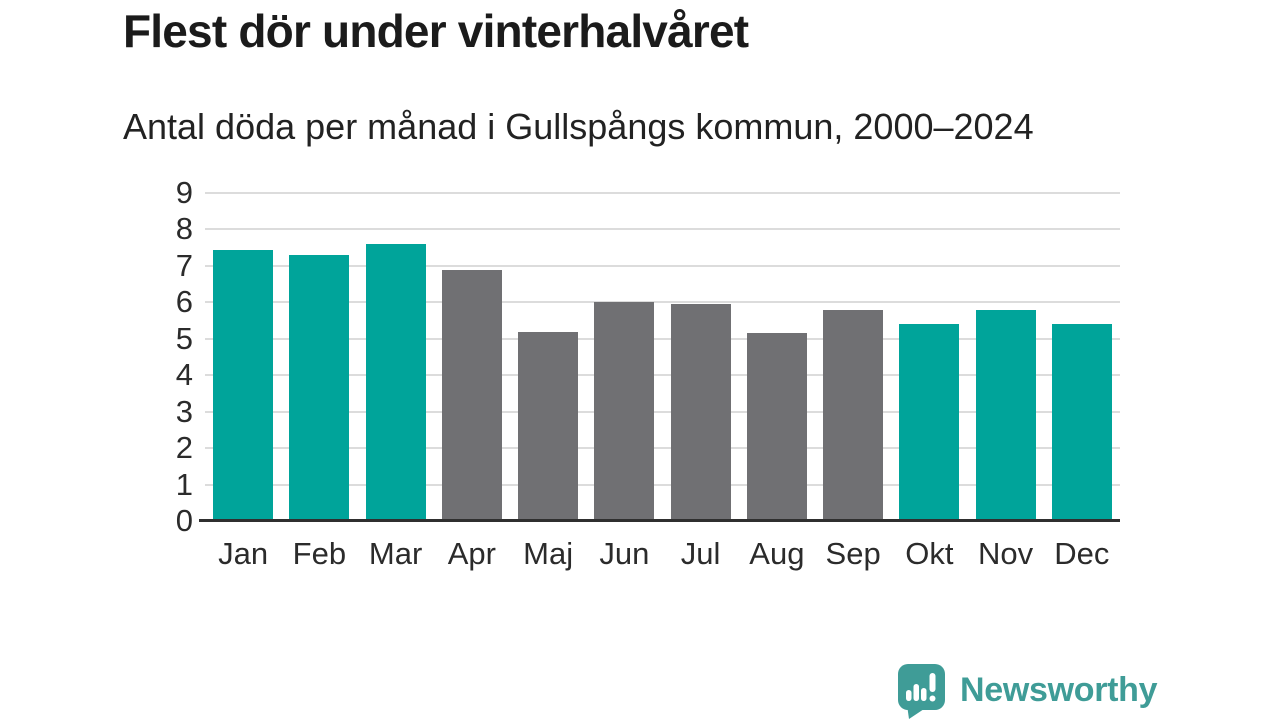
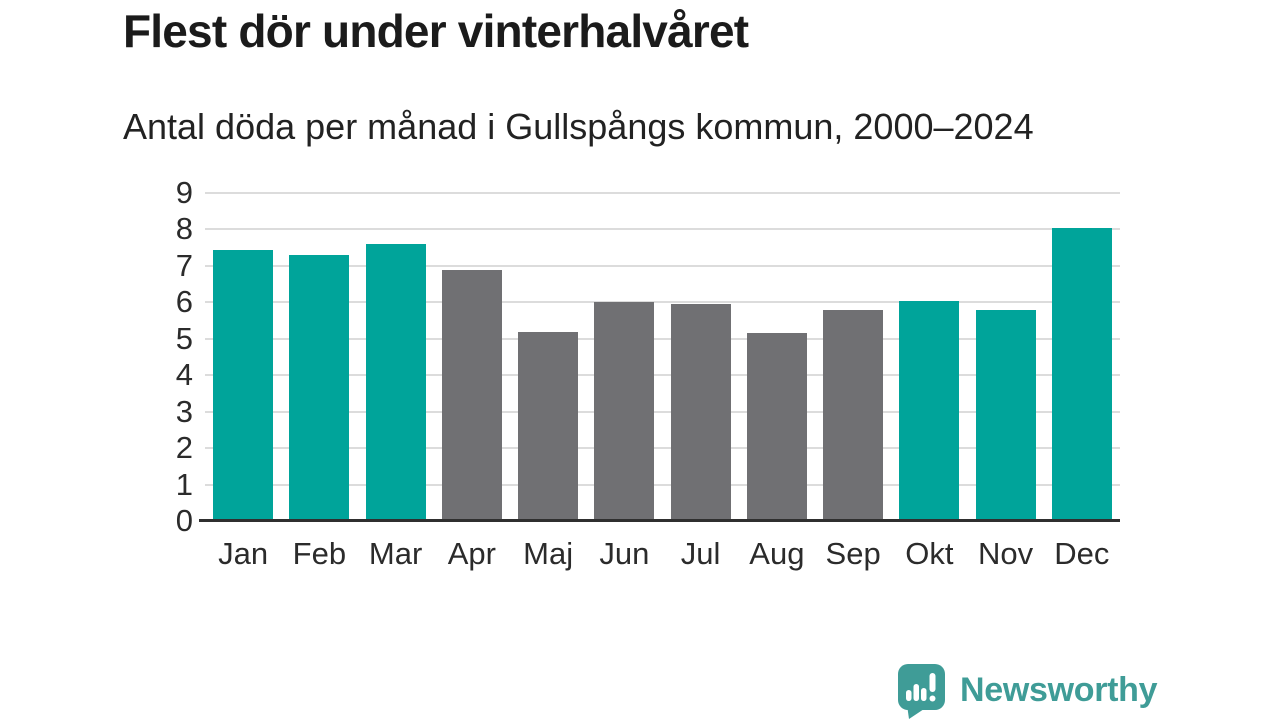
Okt: 5.4 -> 6.0
Dec: 5.4 -> 8.1
